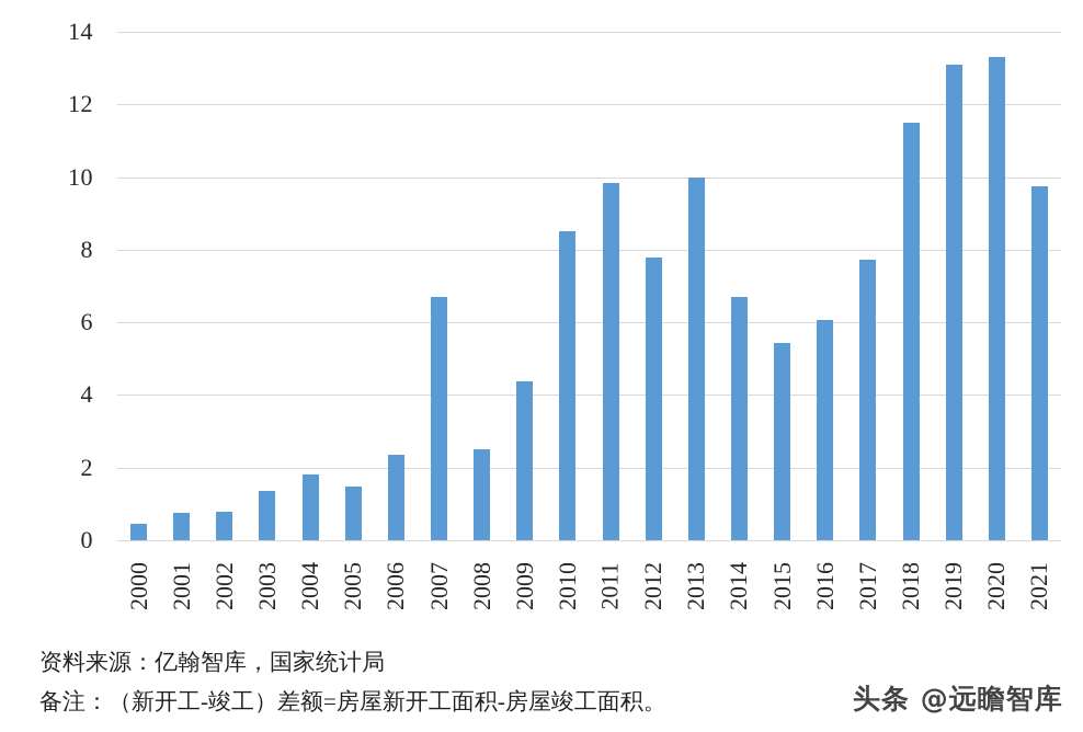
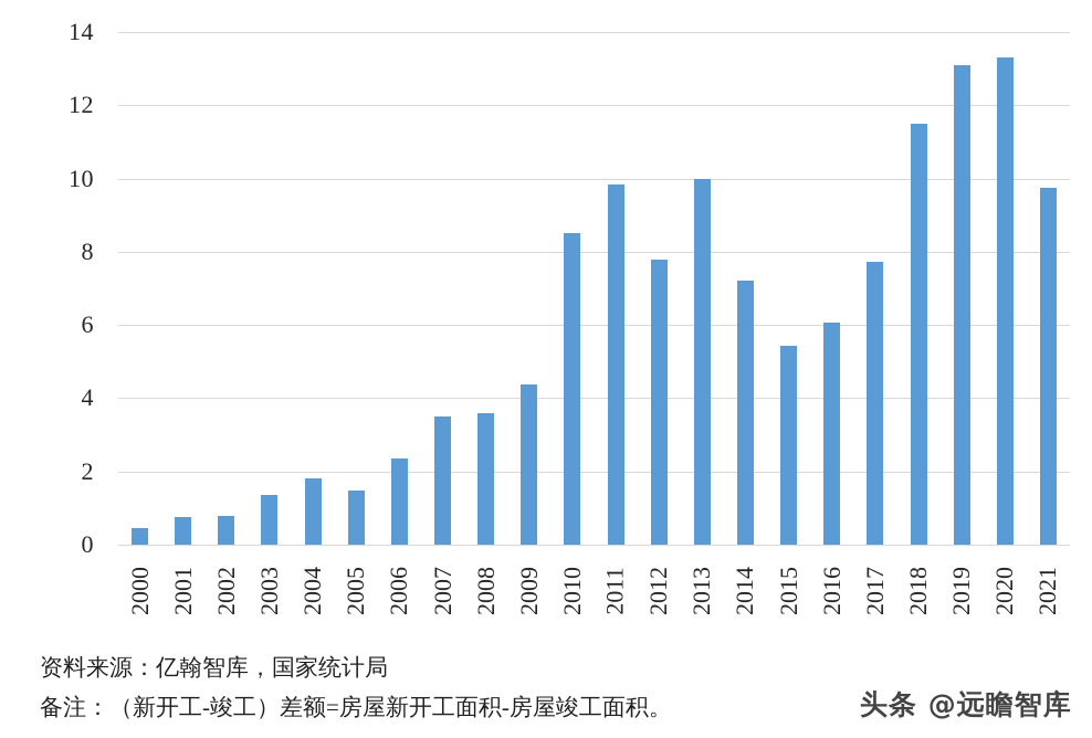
2007: 6.7 -> 3.5
2008: 2.5 -> 3.6
2014: 6.7 -> 7.2
